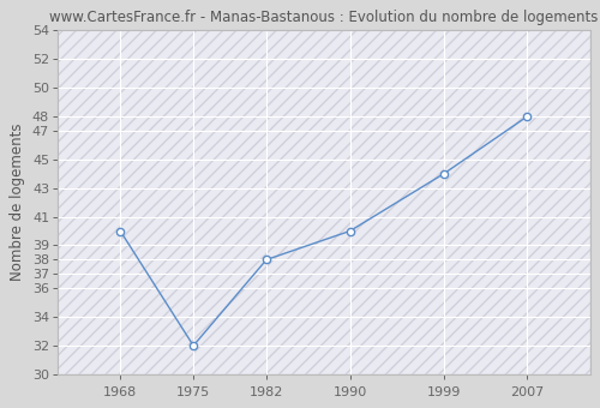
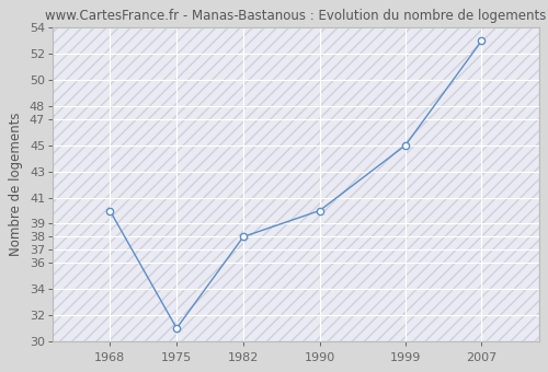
1975: 32 -> 31
1999: 44 -> 45
2007: 48 -> 53
